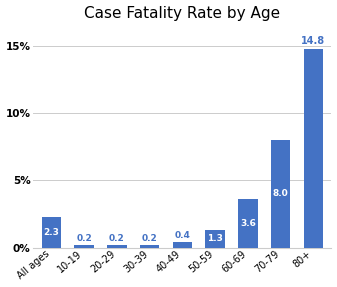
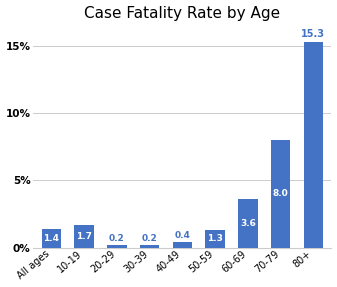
All ages: 2.3 -> 1.4
10-19: 0.2 -> 1.7
80+: 14.8 -> 15.3
